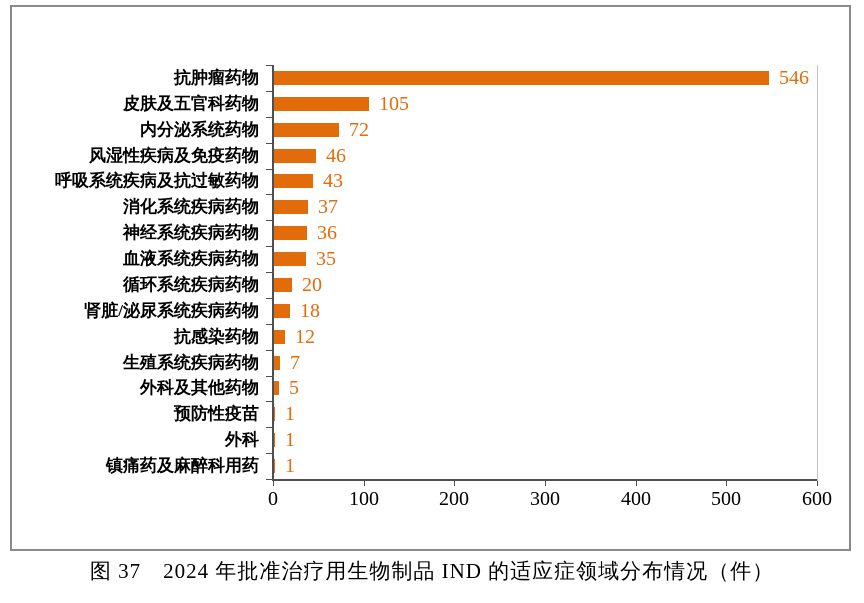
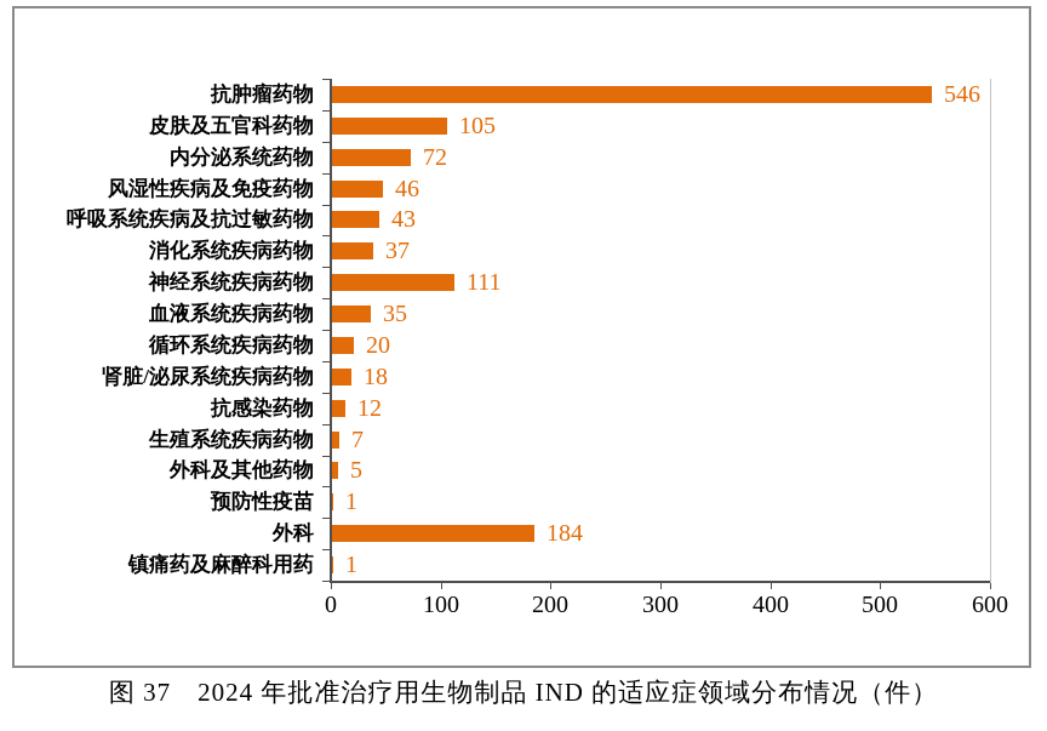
神经系统疾病药物: 36 -> 111
外科: 1 -> 184
